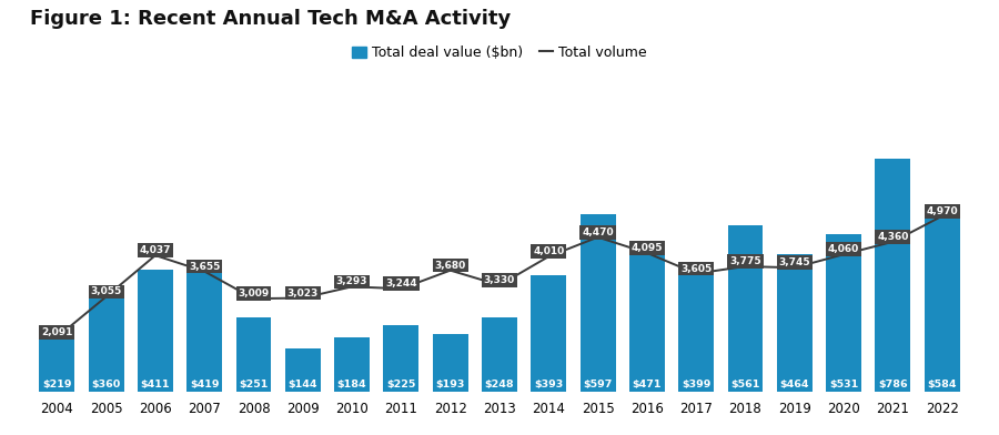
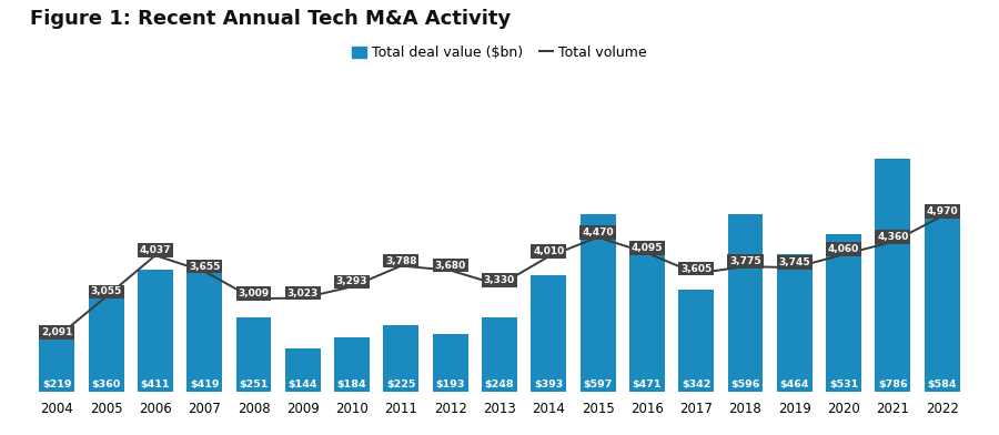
Total volume/2011: 3,244 -> 3,788
Total deal value ($bn)/2017: $399 -> $342
Total deal value ($bn)/2018: $561 -> $596
